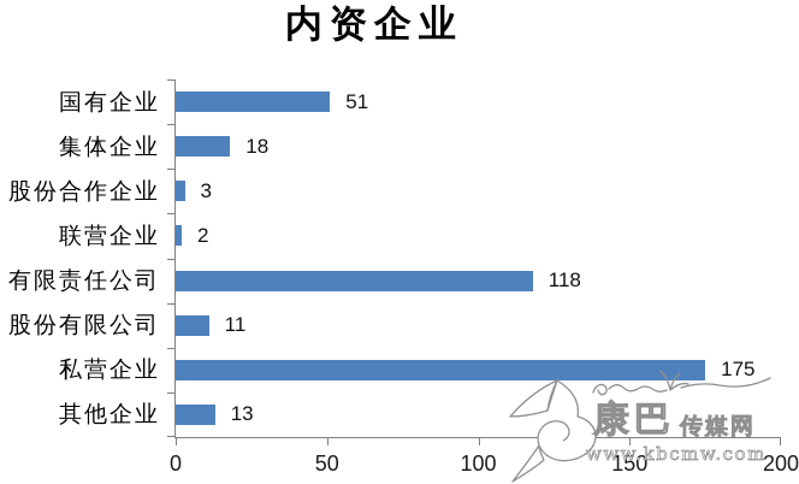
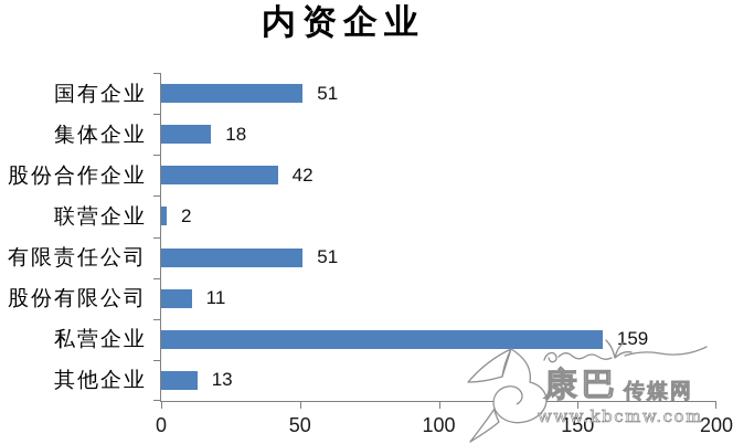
股份合作企业: 3 -> 42
有限责任公司: 118 -> 51
私营企业: 175 -> 159
